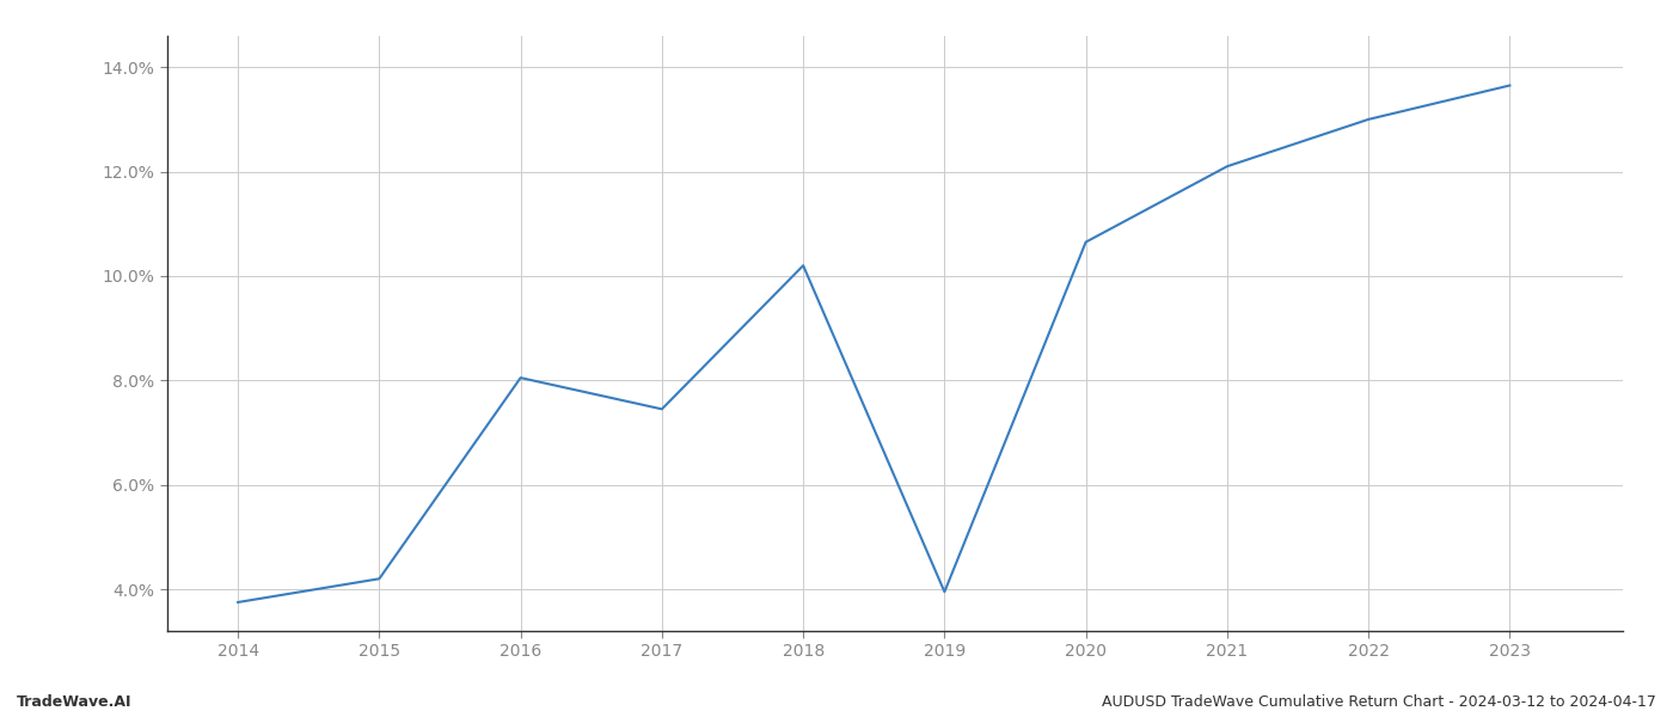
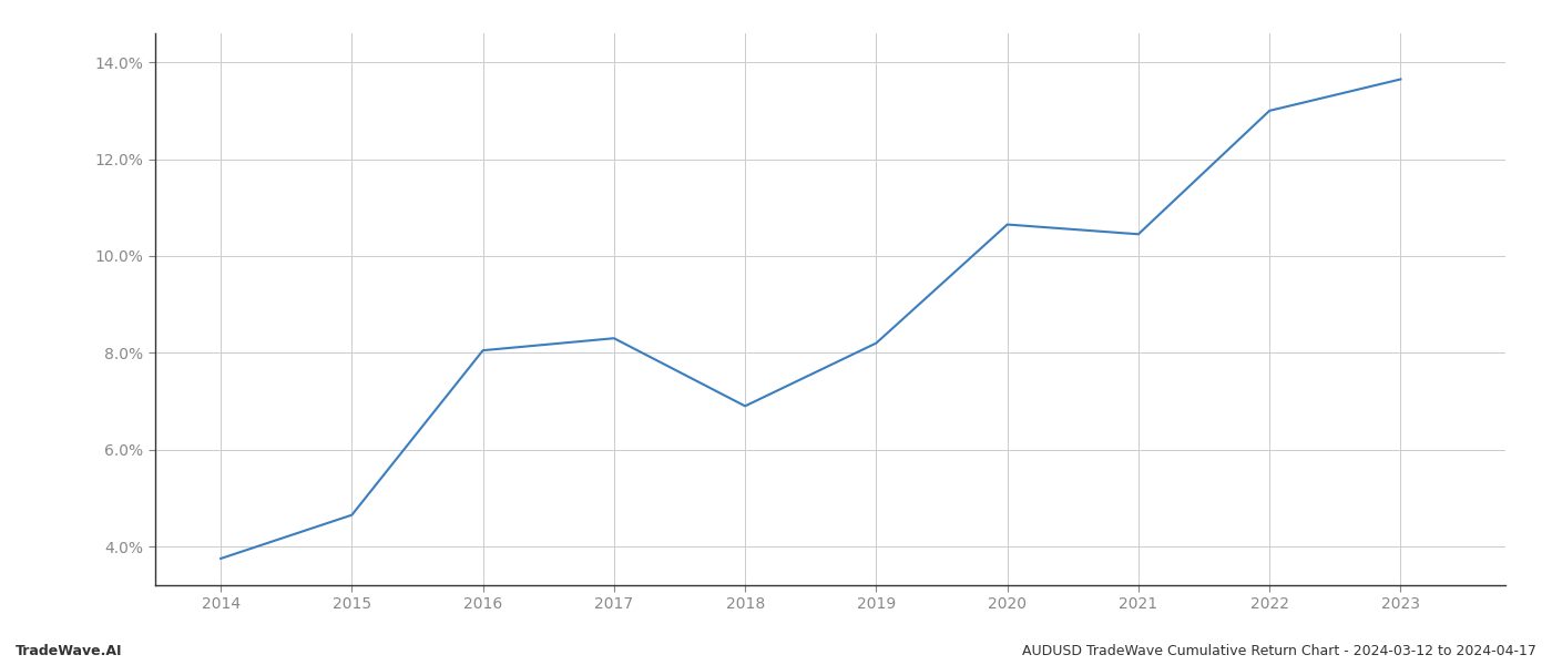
2015: 4.20% -> 4.65%
2017: 7.45% -> 8.30%
2018: 10.20% -> 6.90%
2019: 3.95% -> 8.20%
2021: 12.10% -> 10.45%
